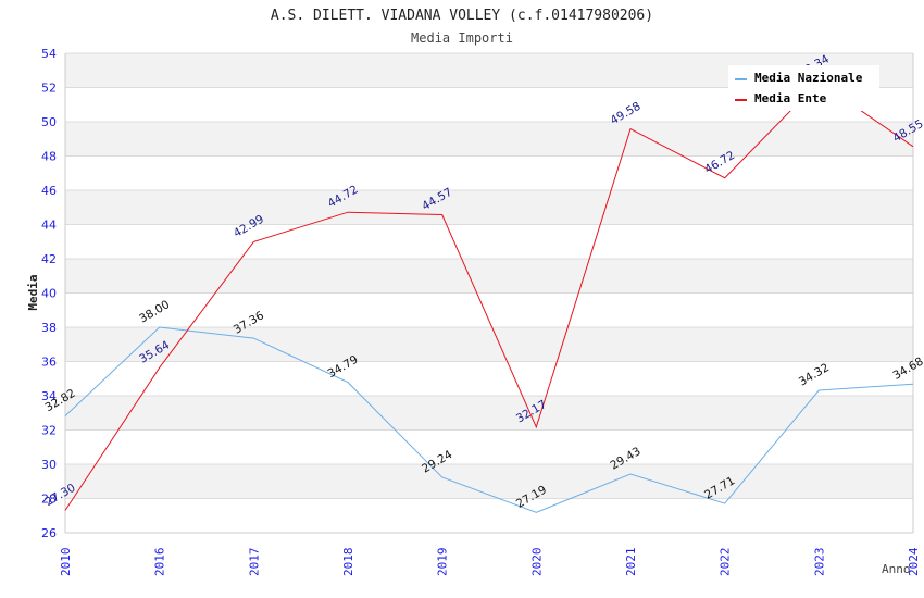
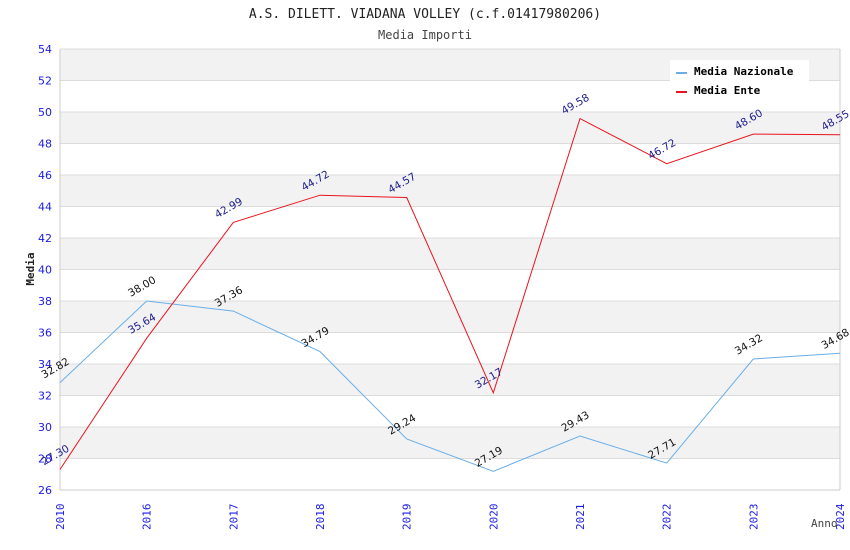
Media Ente/2023: 52.34 -> 48.60
